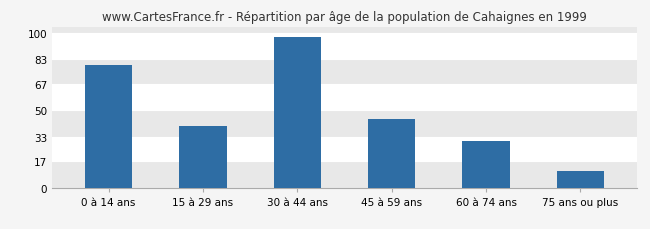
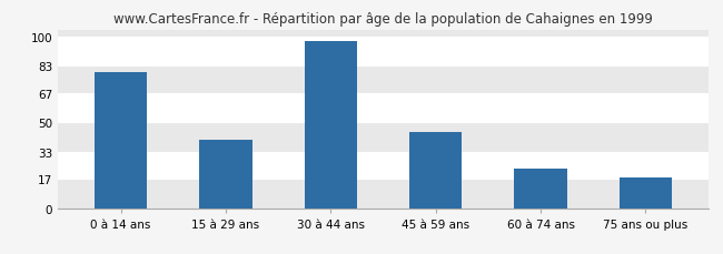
60 à 74 ans: 30 -> 23
75 ans ou plus: 11 -> 18
